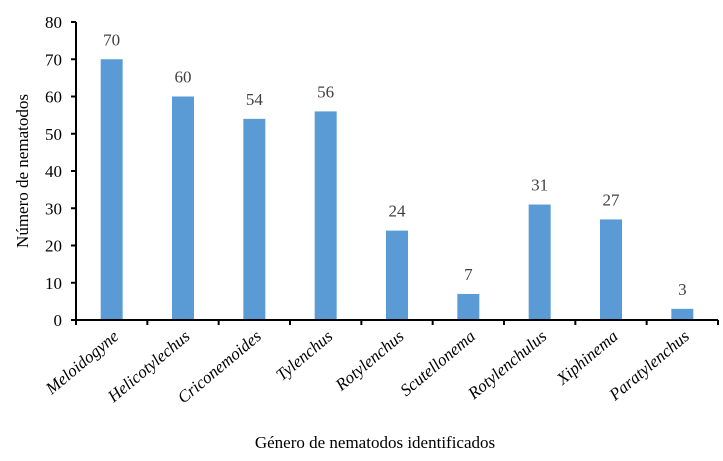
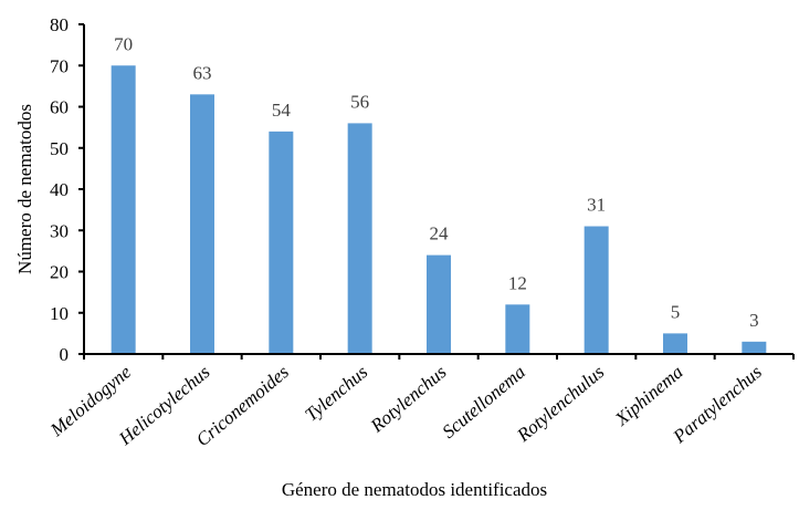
Helicotylechus: 60 -> 63
Scutellonema: 7 -> 12
Xiphinema: 27 -> 5
